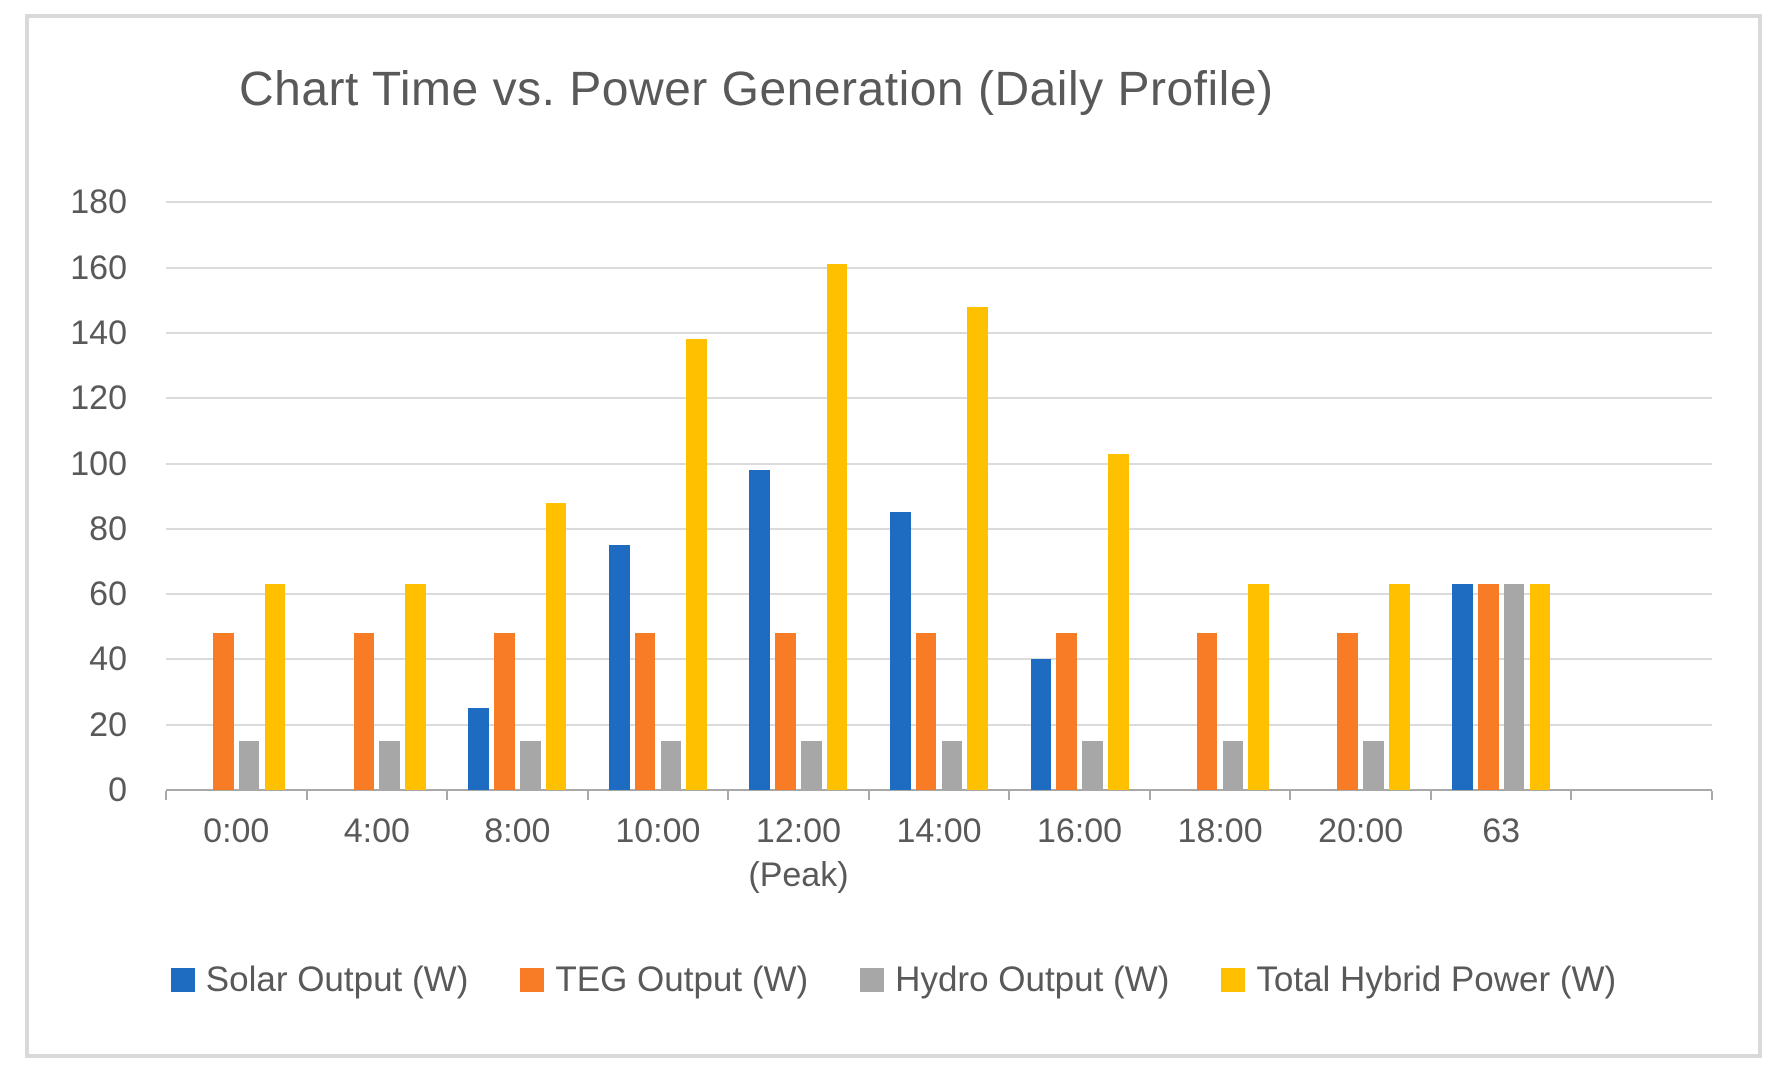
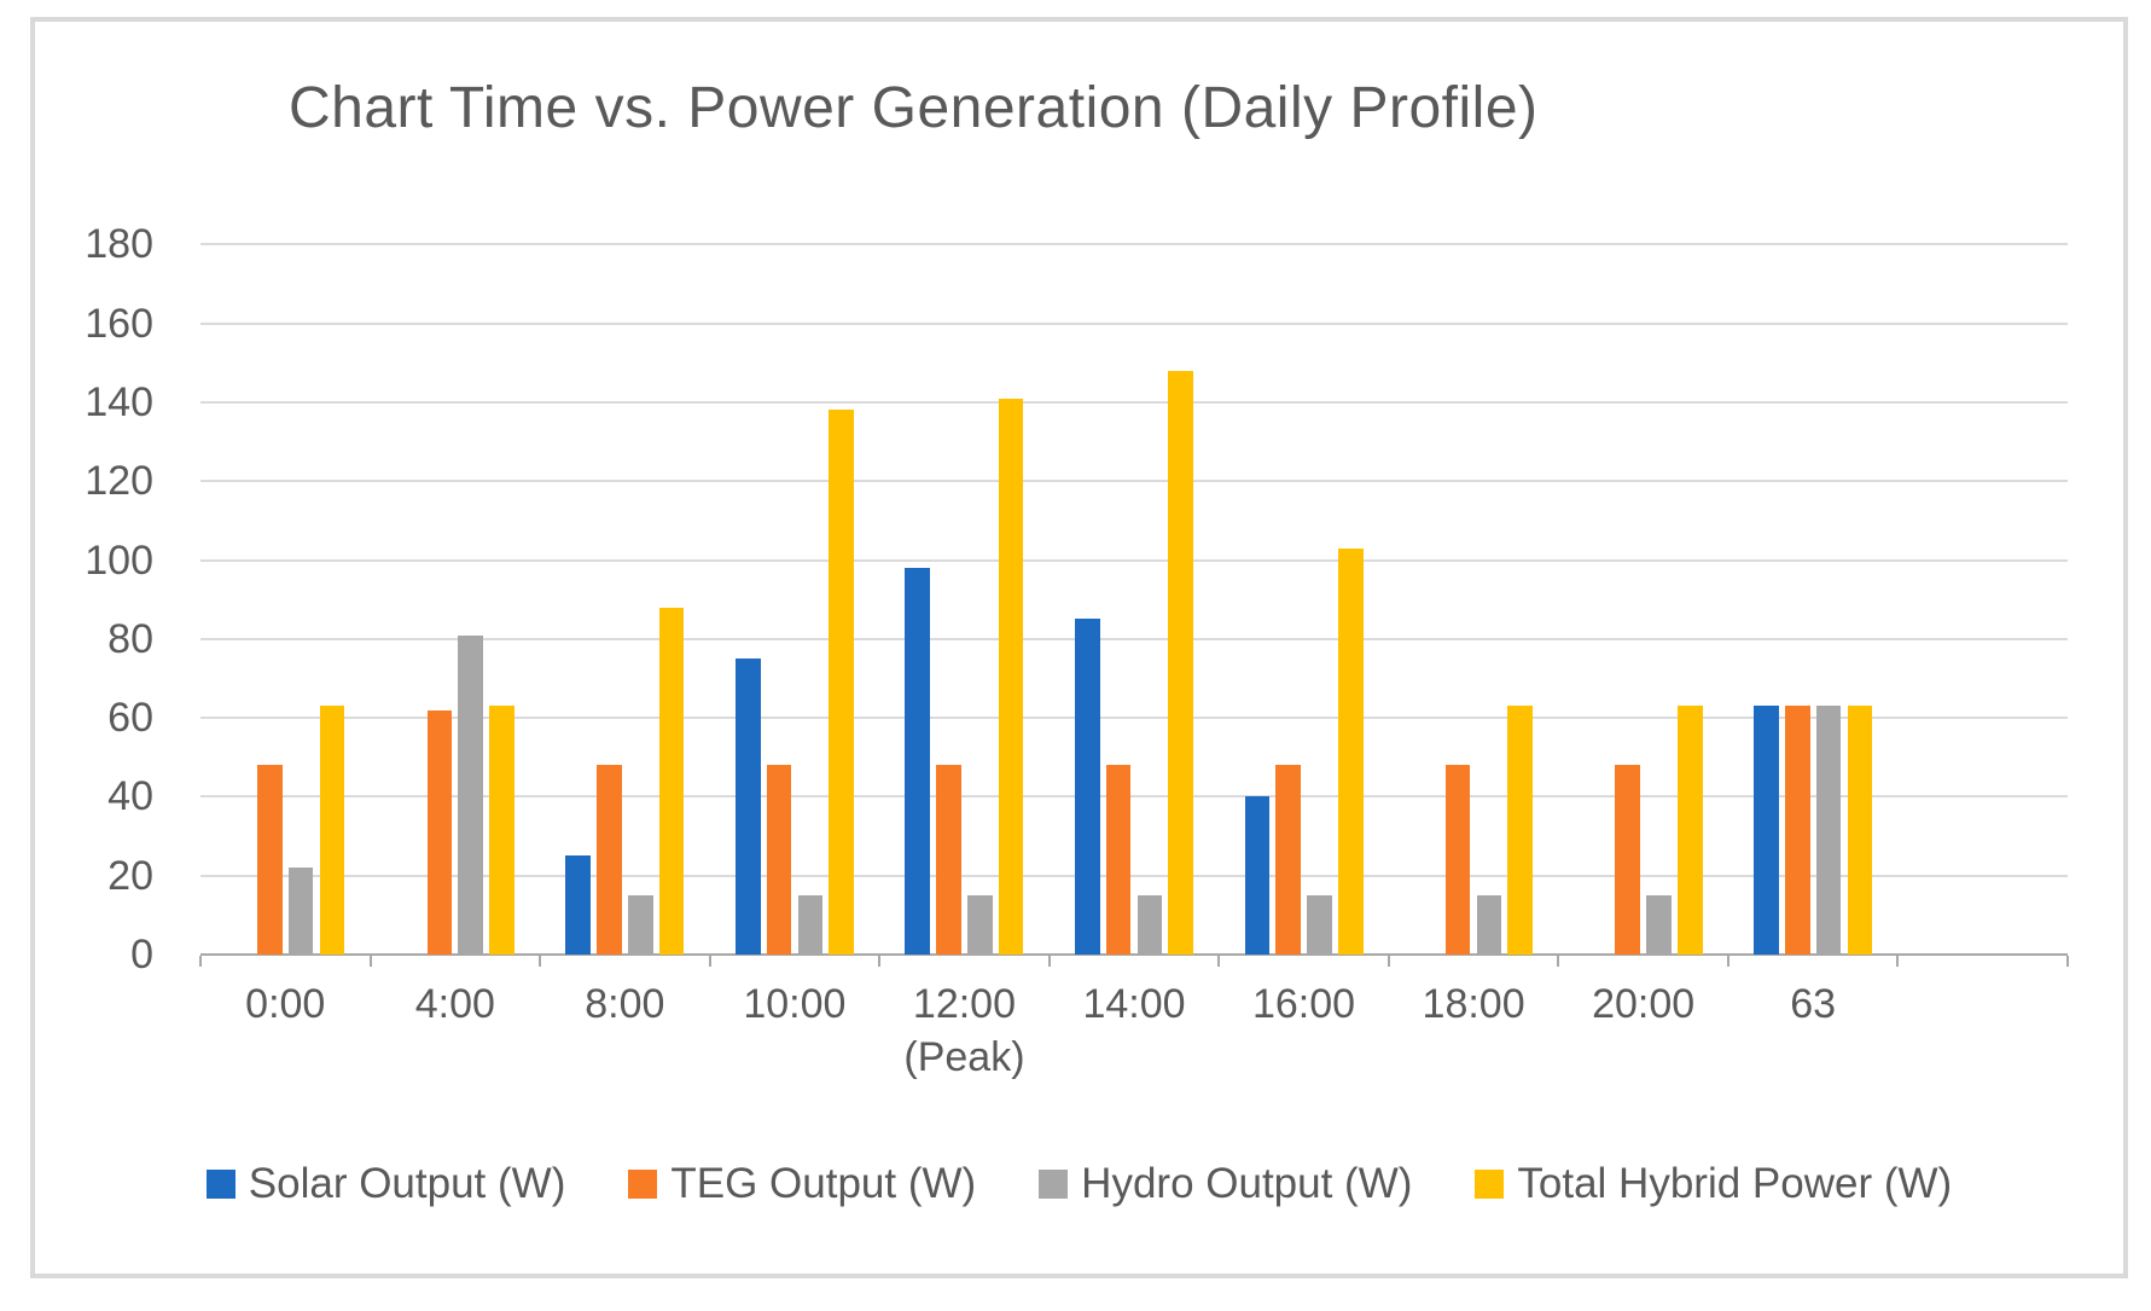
Hydro Output (W)/0:00: 15 -> 22
TEG Output (W)/4:00: 48 -> 62
Hydro Output (W)/4:00: 15 -> 81
Total Hybrid Power (W)/12:00 (Peak): 161 -> 141
